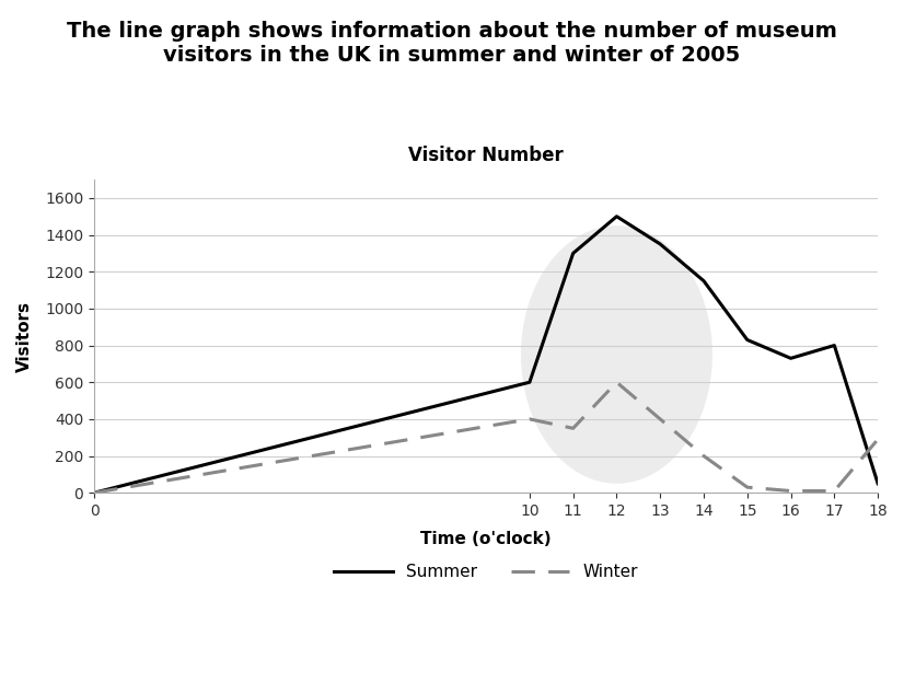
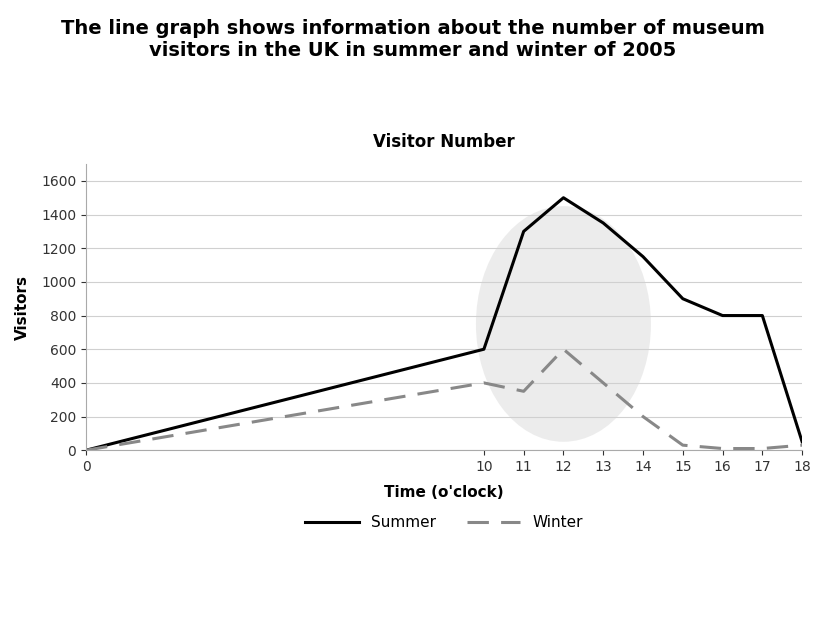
Summer/15: 830 -> 900
Summer/16: 730 -> 800
Winter/18: 290 -> 30
